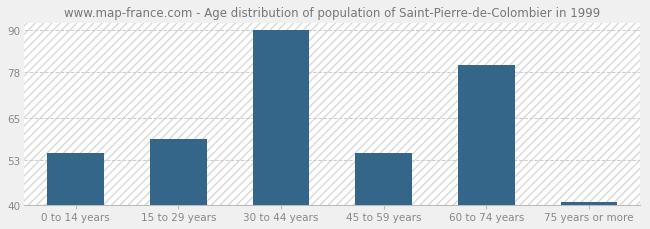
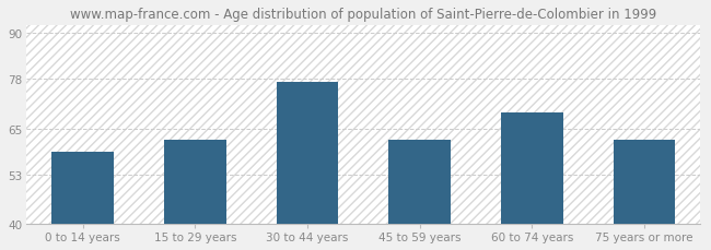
0 to 14 years: 55 -> 59
15 to 29 years: 59 -> 62
30 to 44 years: 90 -> 77
45 to 59 years: 55 -> 62
60 to 74 years: 80 -> 69
75 years or more: 41 -> 62
